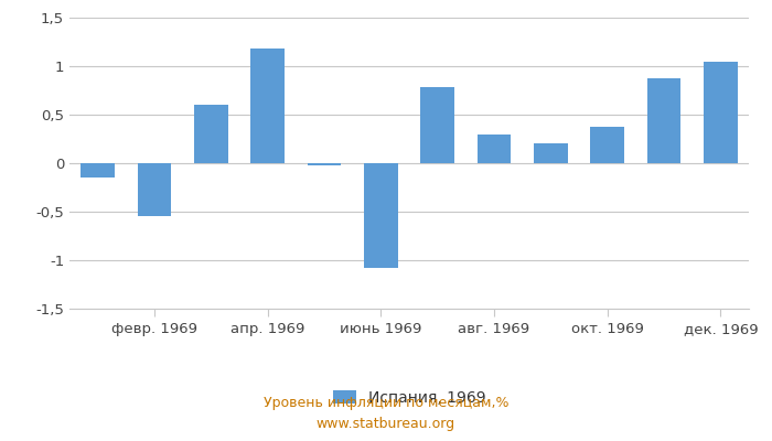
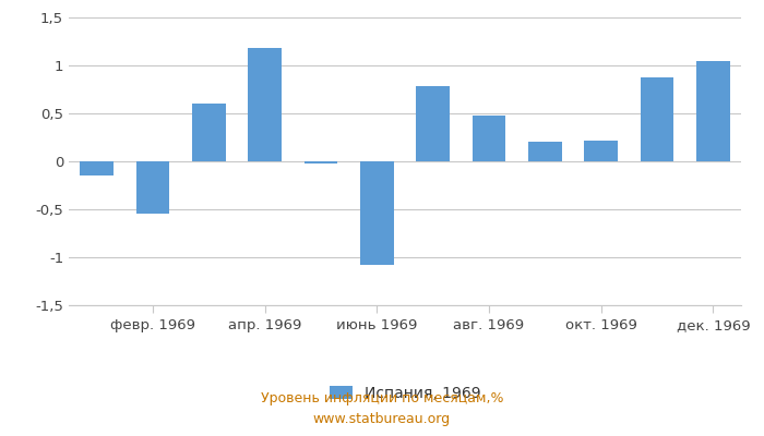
авг. 1969: 0,30 -> 0,48
окт. 1969: 0,37 -> 0,22
